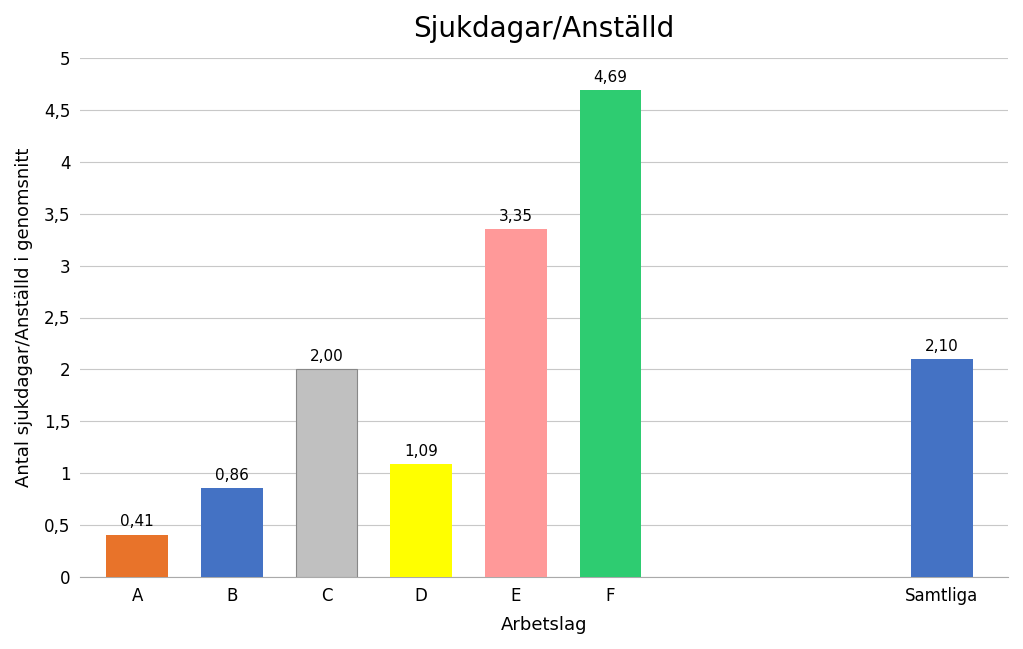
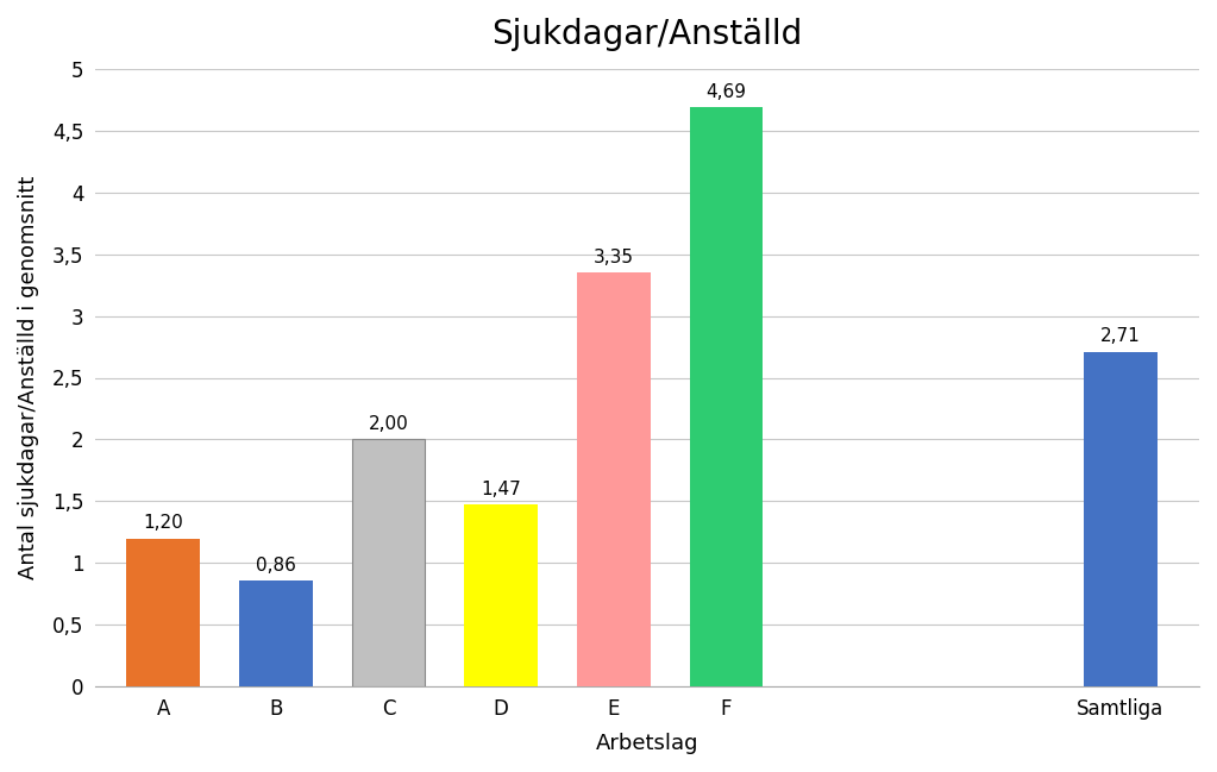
A: 0,41 -> 1,20
D: 1,09 -> 1,47
Samtliga: 2,10 -> 2,71
